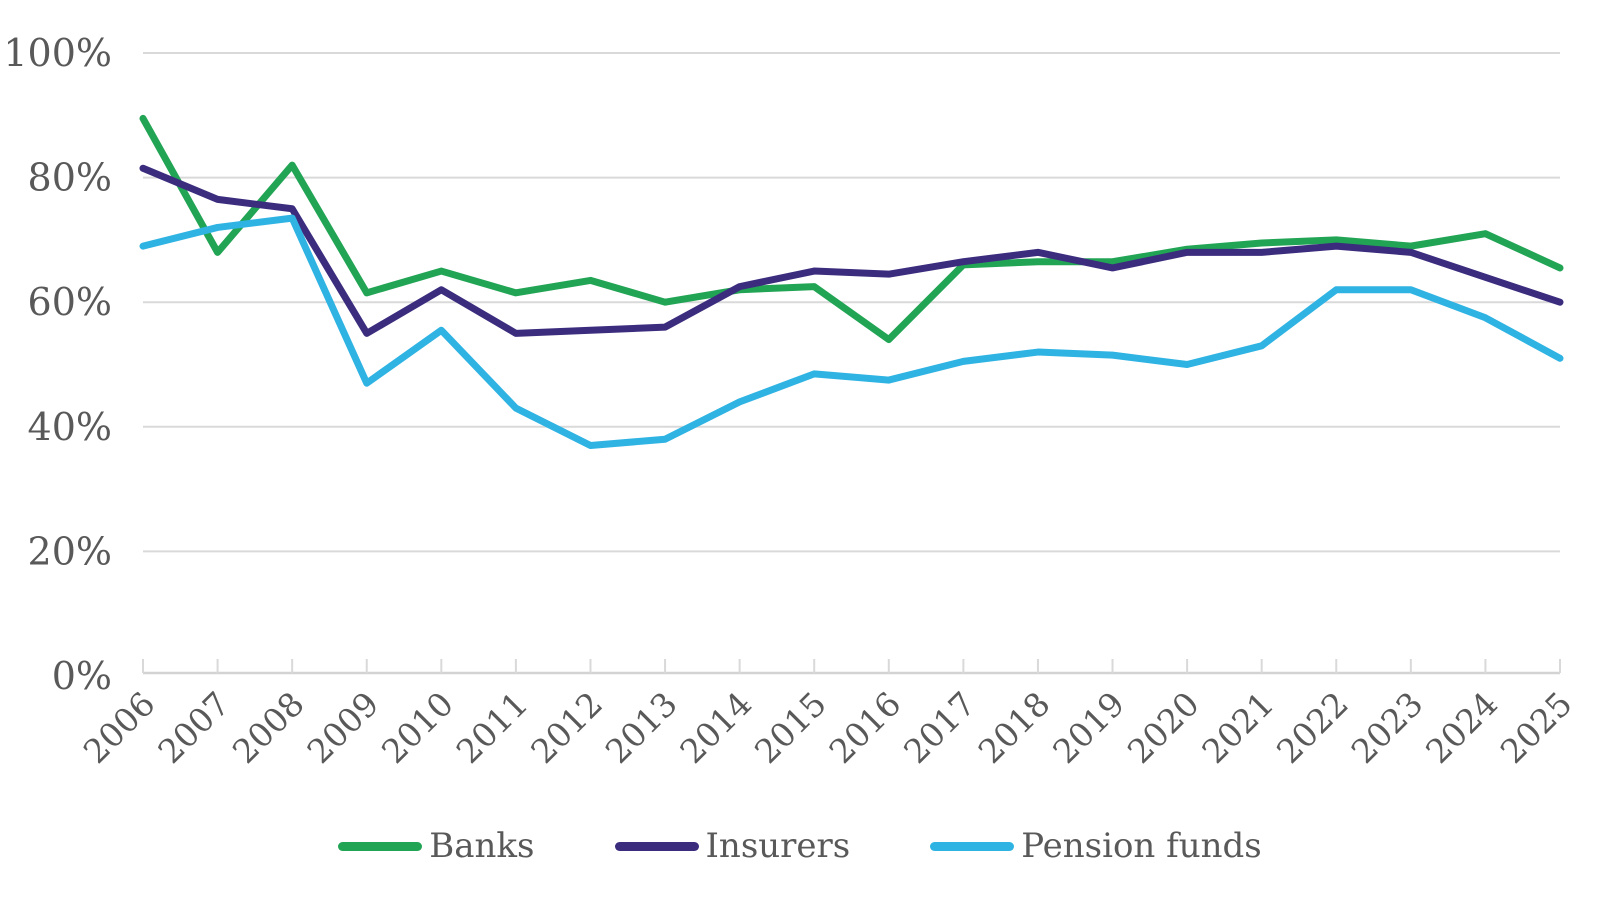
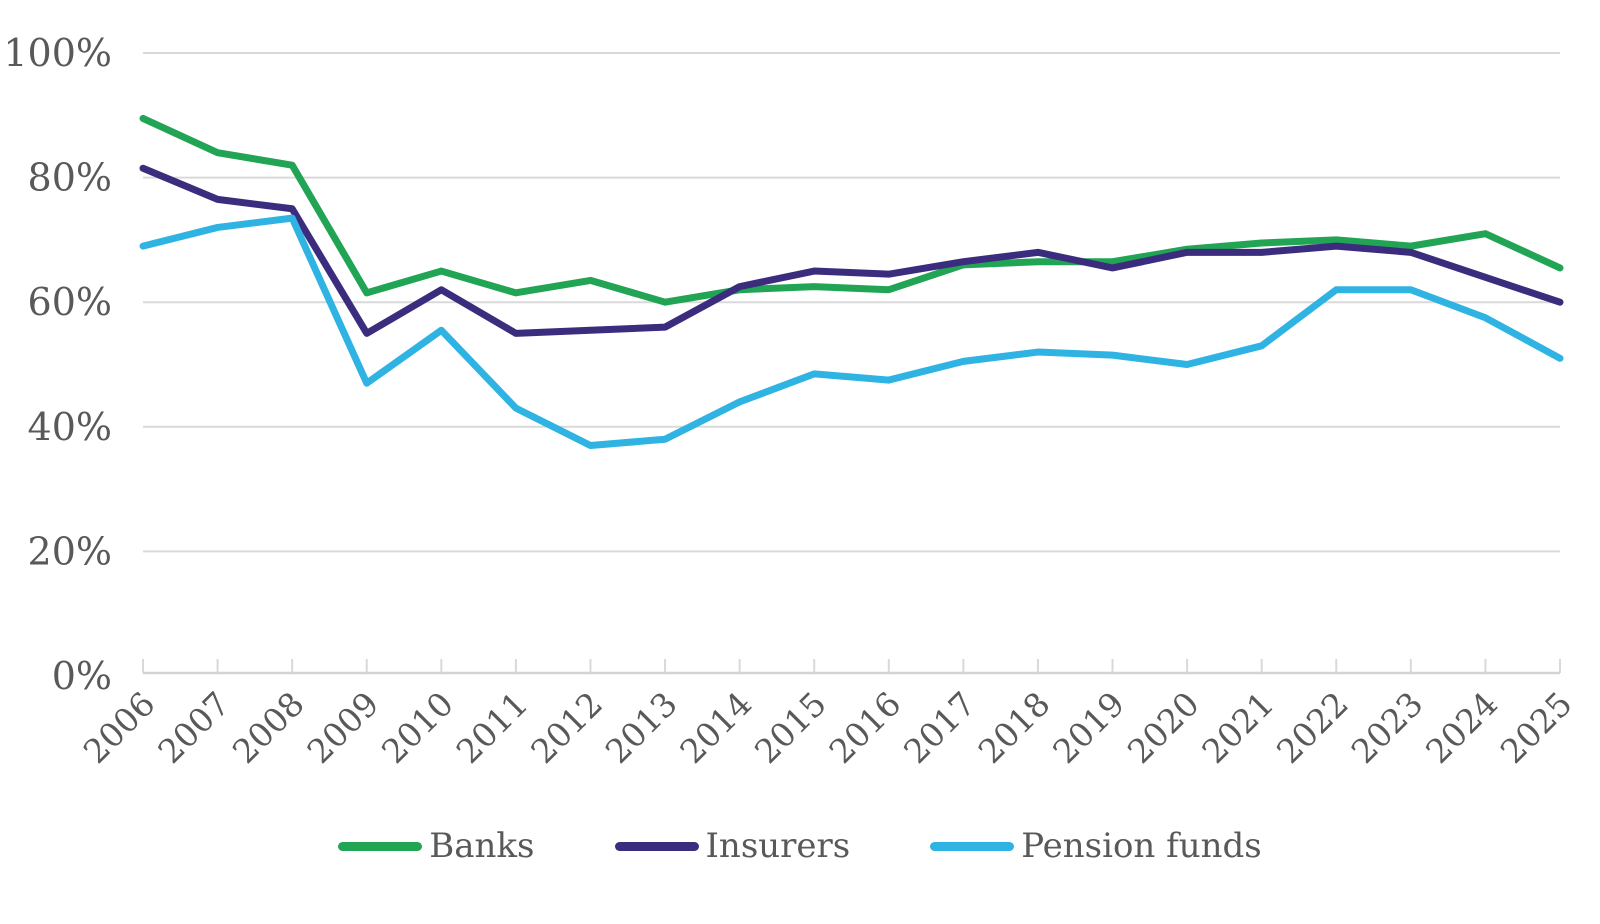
Banks/2007: 68% -> 84%
Banks/2016: 54% -> 62%
